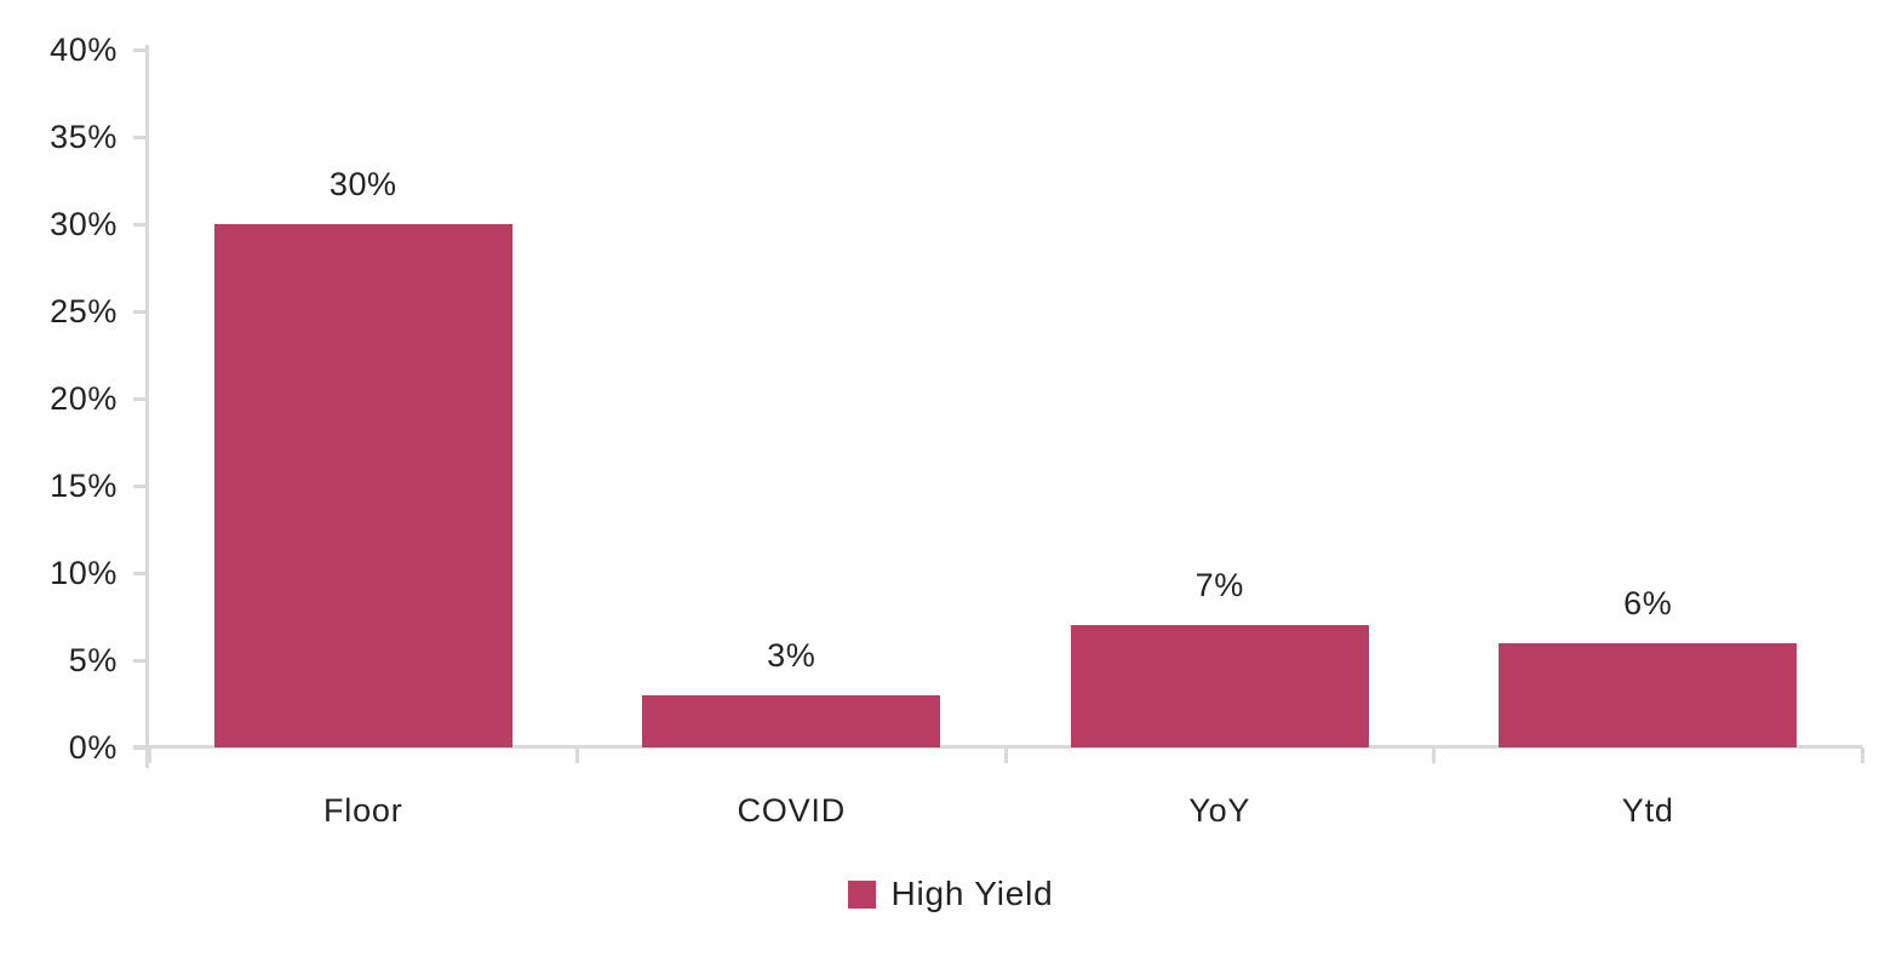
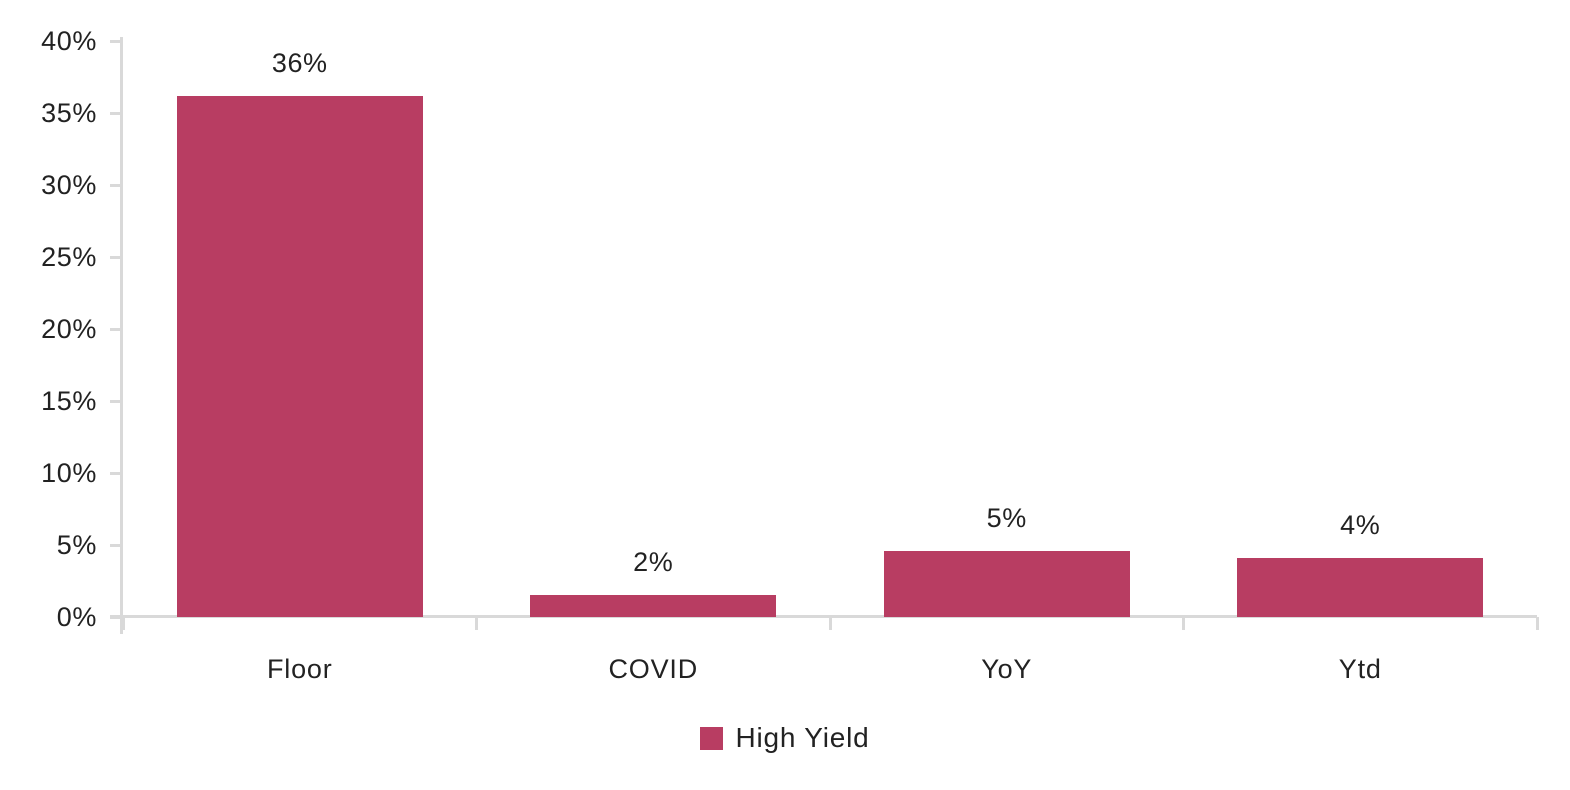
Floor: 30% -> 36%
COVID: 3% -> 2%
YoY: 7% -> 5%
Ytd: 6% -> 4%
